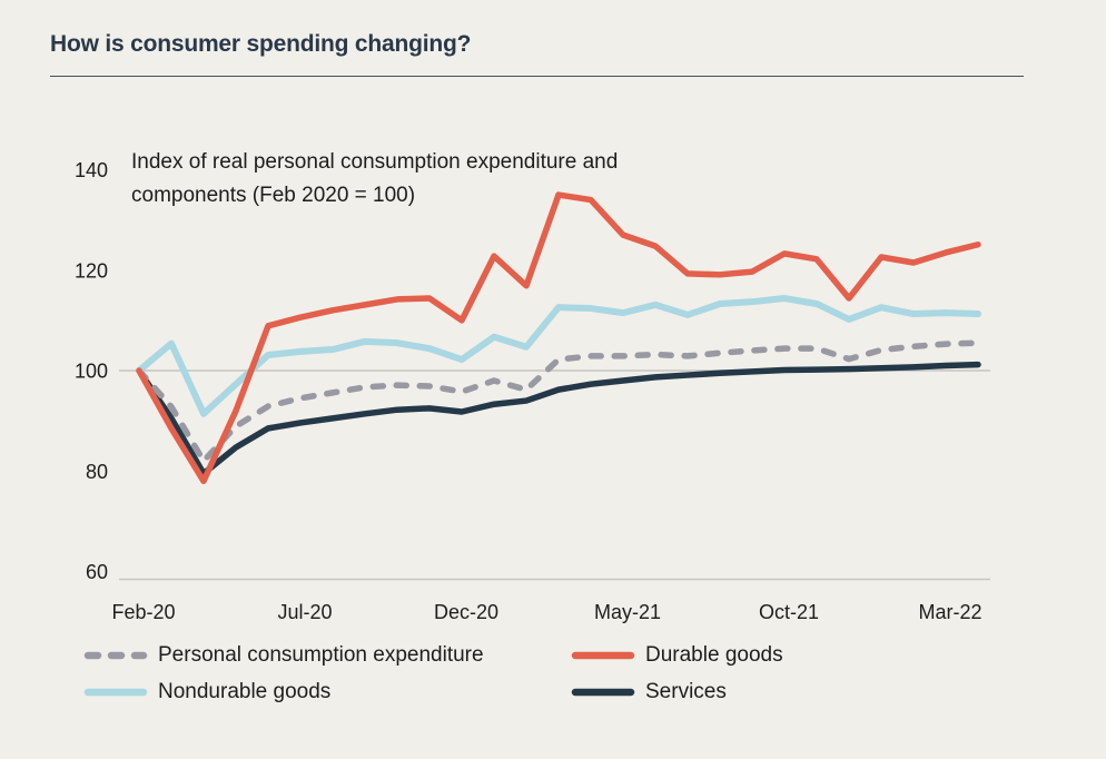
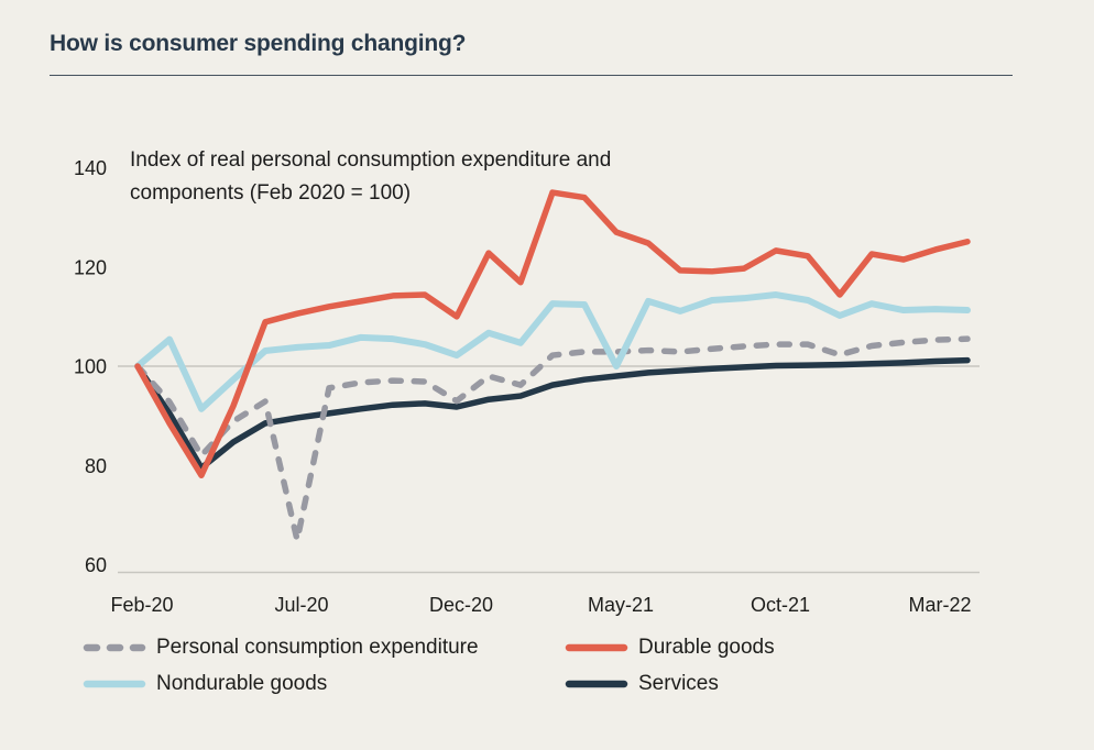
Personal consumption expenditure/Jul-20: 94 -> 65
Personal consumption expenditure/Dec-20: 96 -> 93
Nondurable goods/May-21: 112 -> 100
